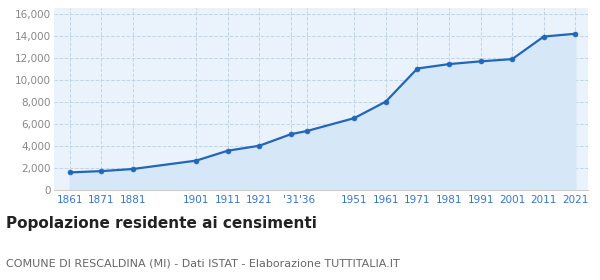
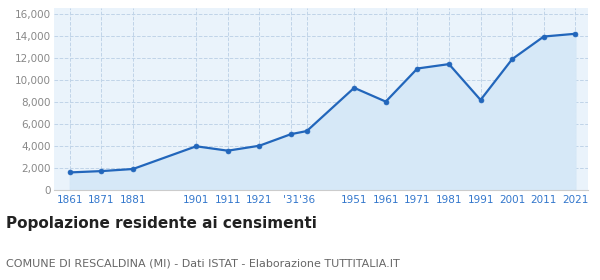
1901: 2,700 -> 4,000
1951: 6,600 -> 9,300
1991: 11,700 -> 8,200
